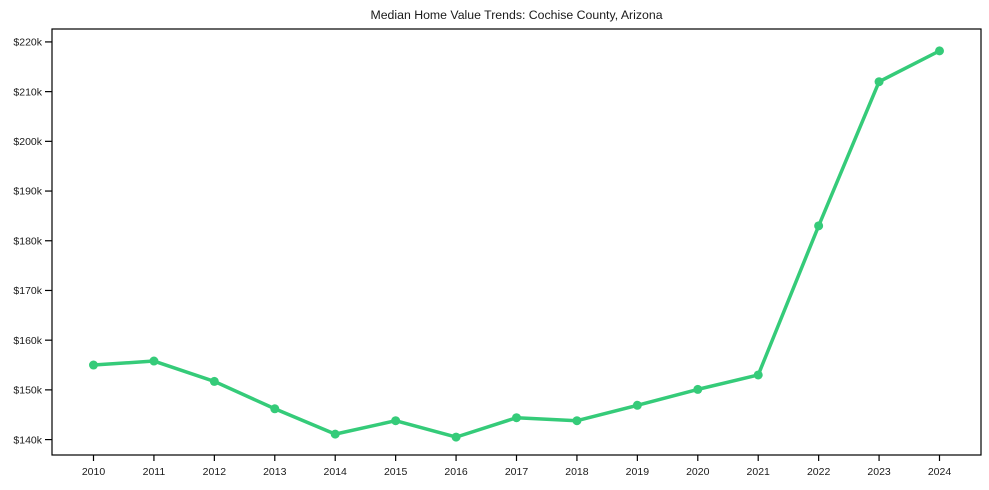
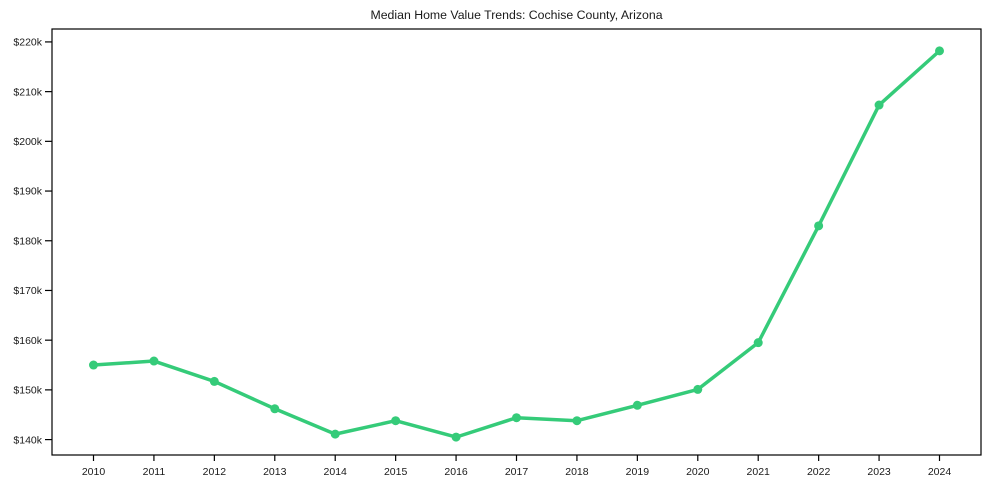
2021: $153k -> $160k
2023: $212k -> $207k
